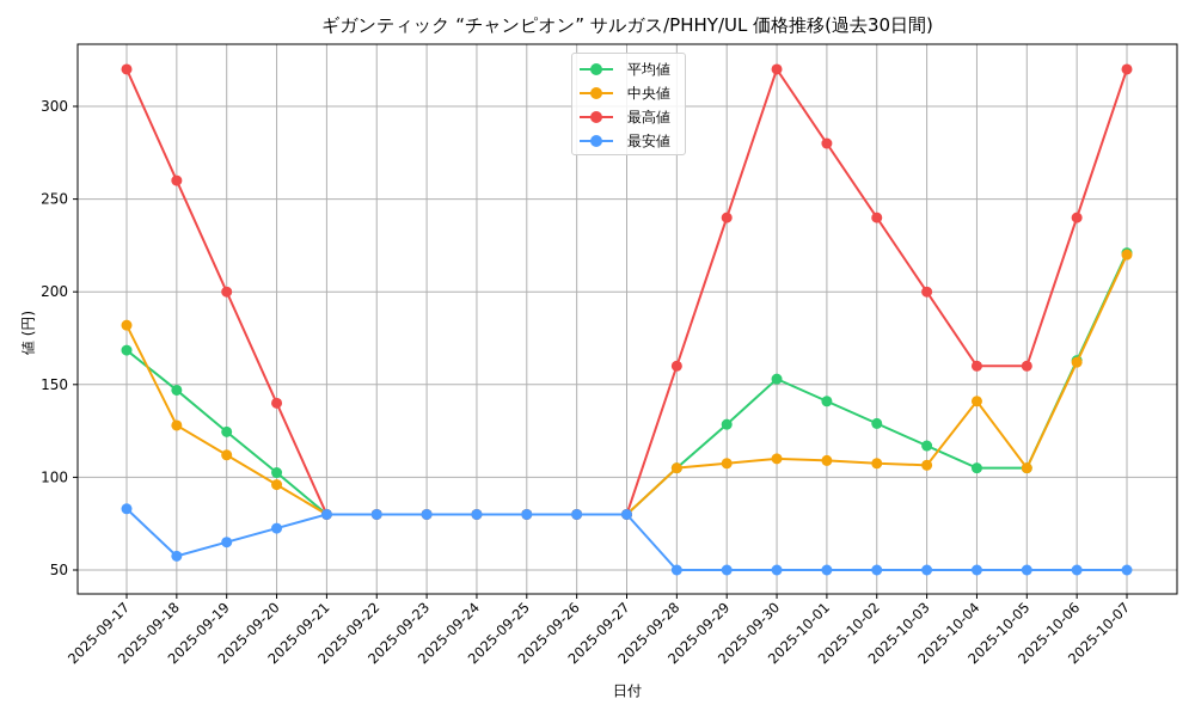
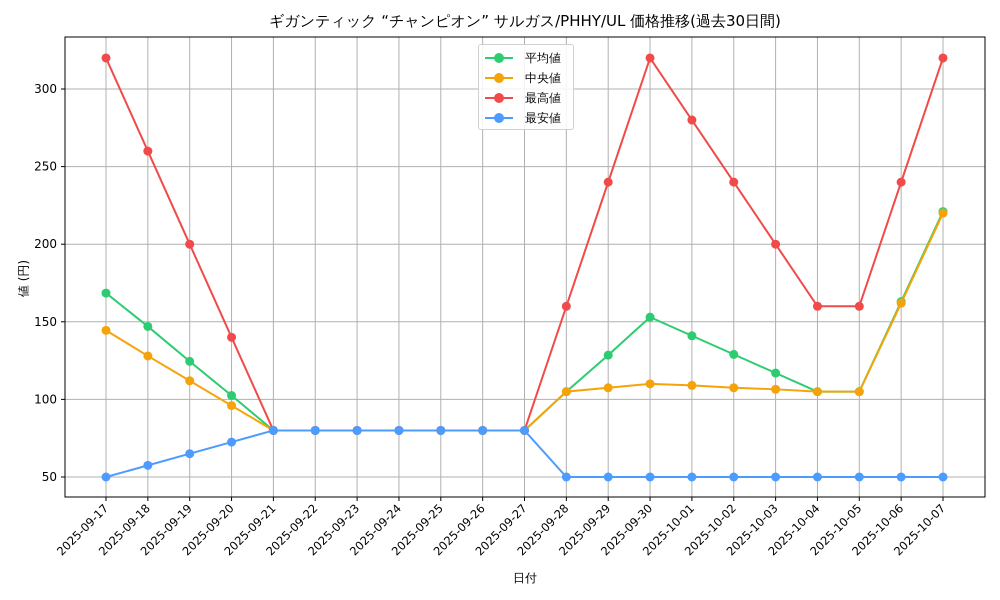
中央値/2025-09-17: 182 -> 144
最安値/2025-09-17: 83 -> 50
中央値/2025-10-04: 141 -> 105
